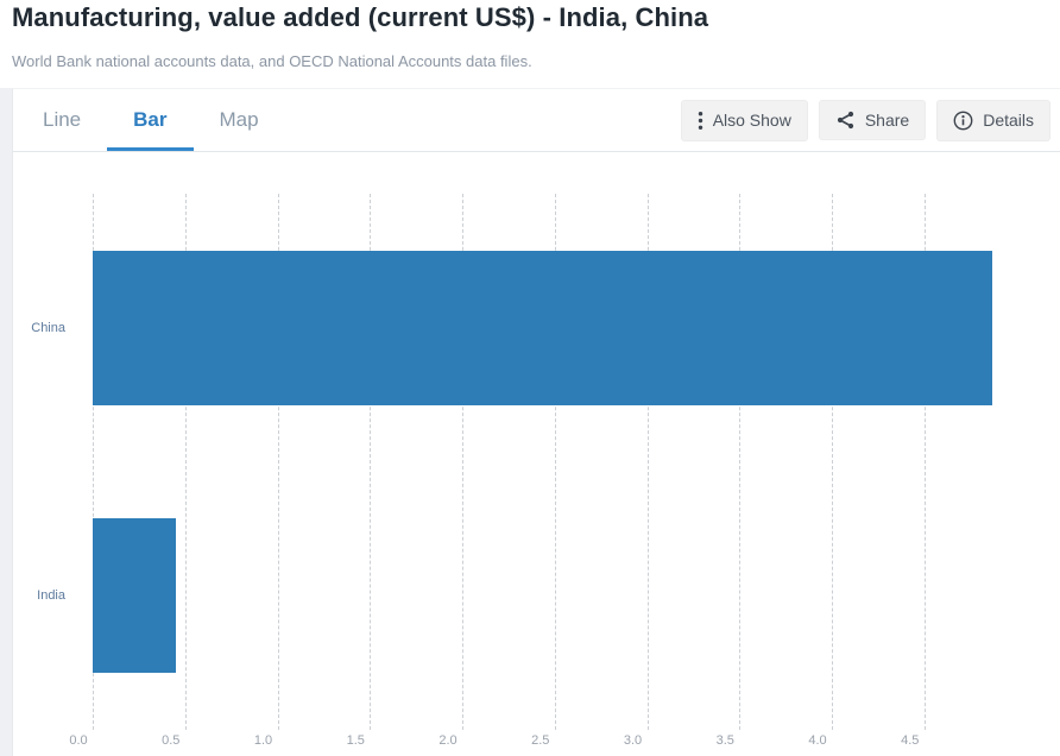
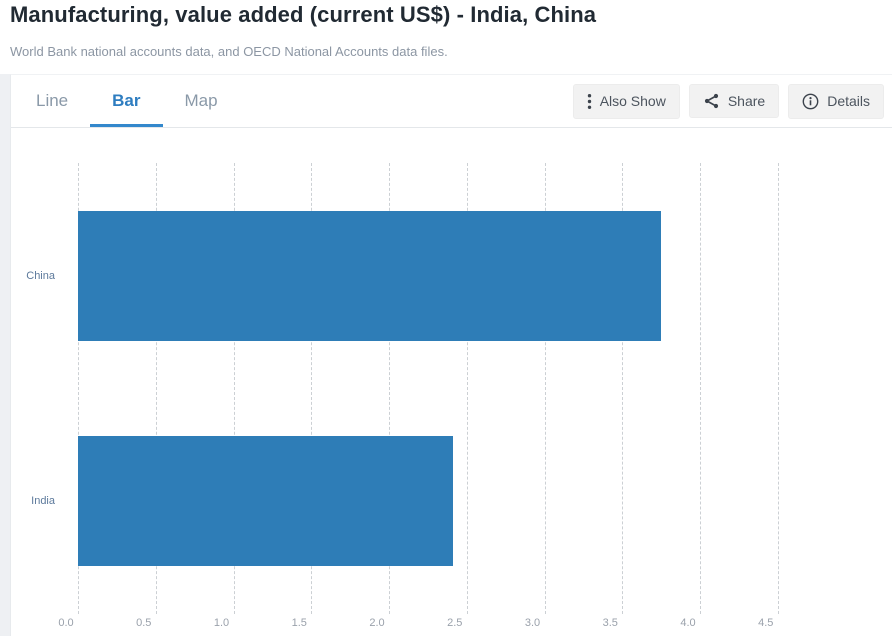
China: 4.87 -> 3.75
India: 0.45 -> 2.41
